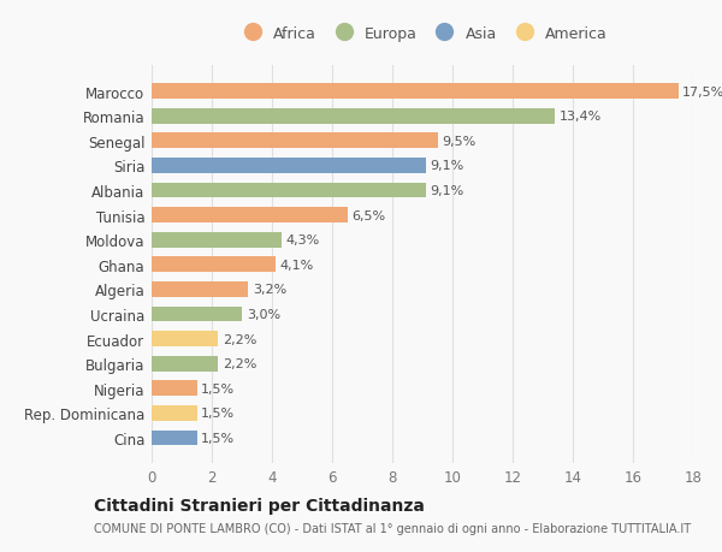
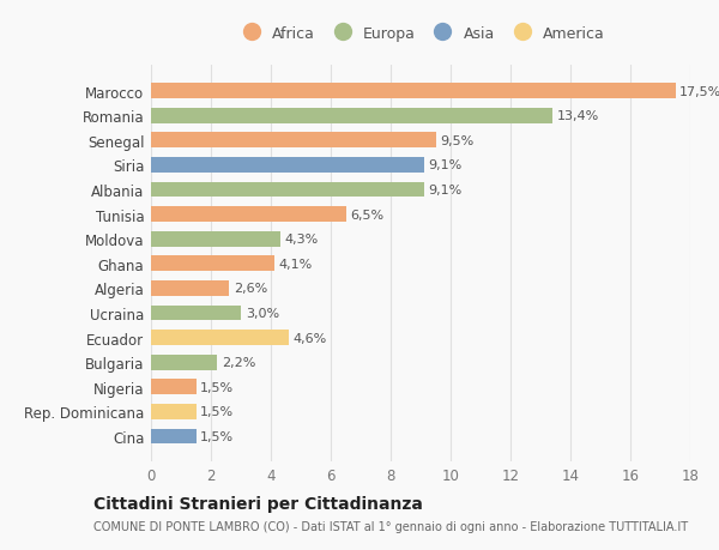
Algeria: 3,2% -> 2,6%
Ecuador: 2,2% -> 4,6%
